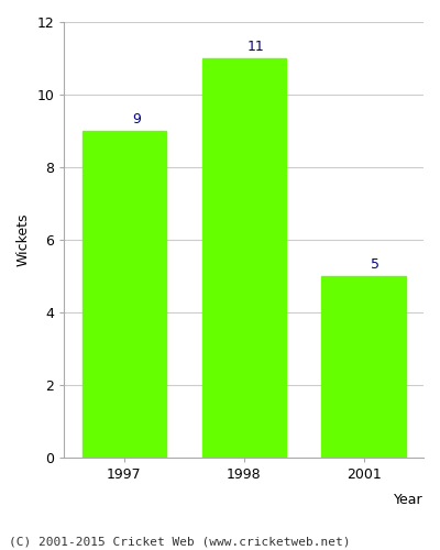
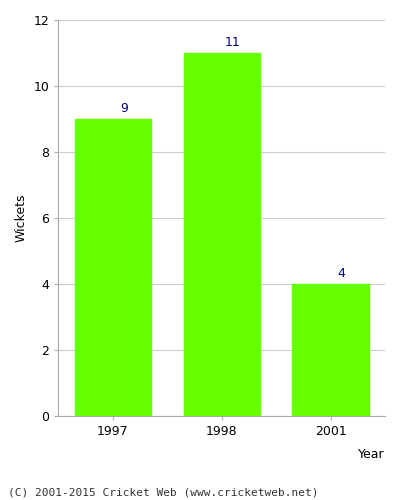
2001: 5 -> 4
